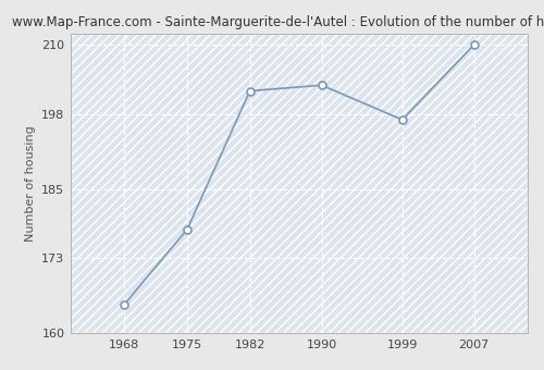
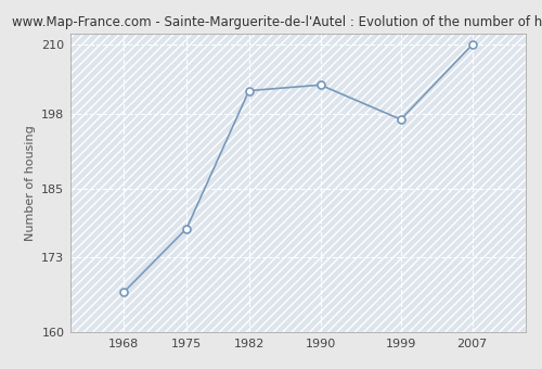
1968: 165 -> 167
